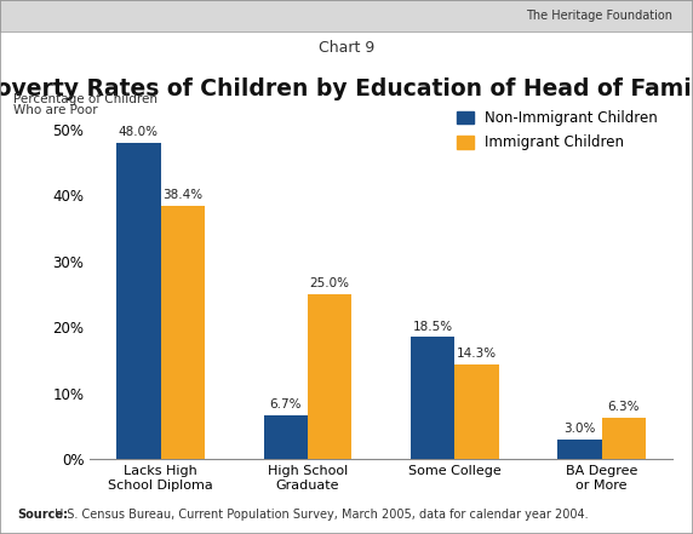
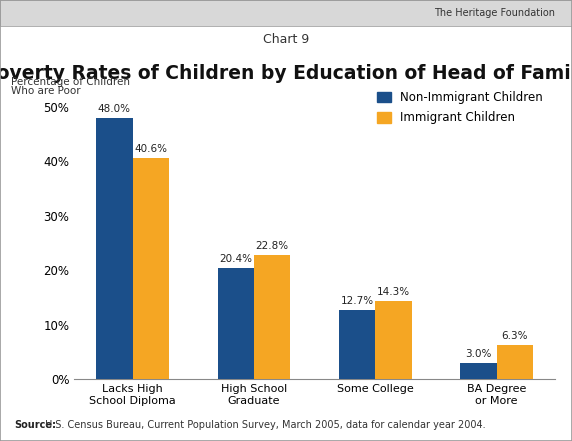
Immigrant Children/Lacks High School Diploma: 38.4% -> 40.6%
Non-Immigrant Children/High School Graduate: 6.7% -> 20.4%
Immigrant Children/High School Graduate: 25.0% -> 22.8%
Non-Immigrant Children/Some College: 18.5% -> 12.7%
